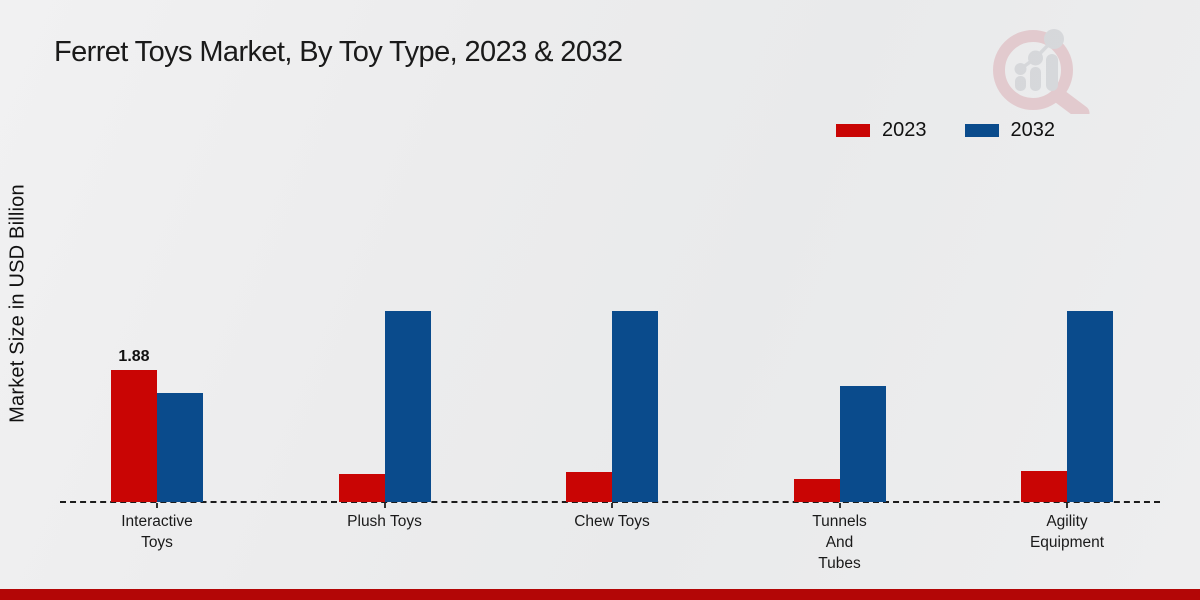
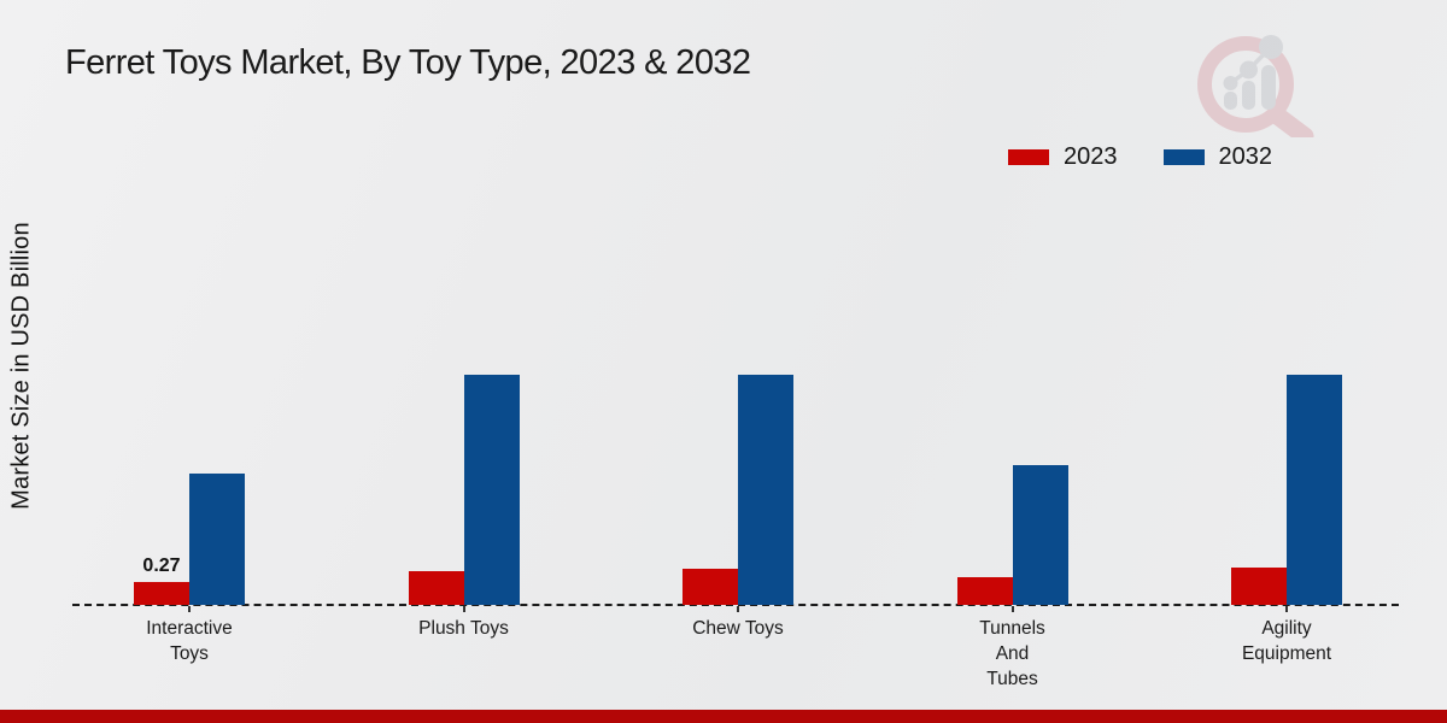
2023/Interactive Toys: 1.88 -> 0.27
